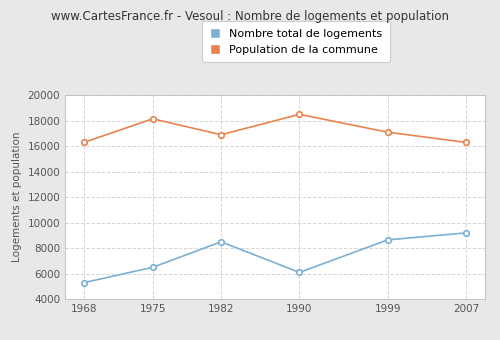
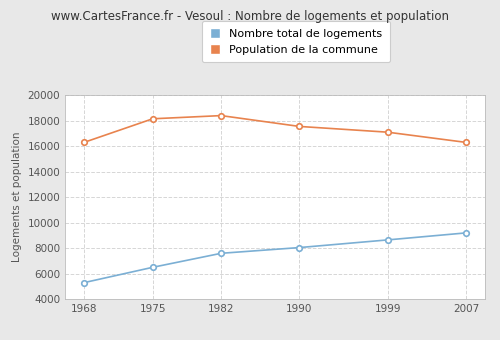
Nombre total de logements/1982: 8500 -> 7600
Population de la commune/1982: 16900 -> 18400
Nombre total de logements/1990: 6100 -> 8000
Population de la commune/1990: 18500 -> 17600
